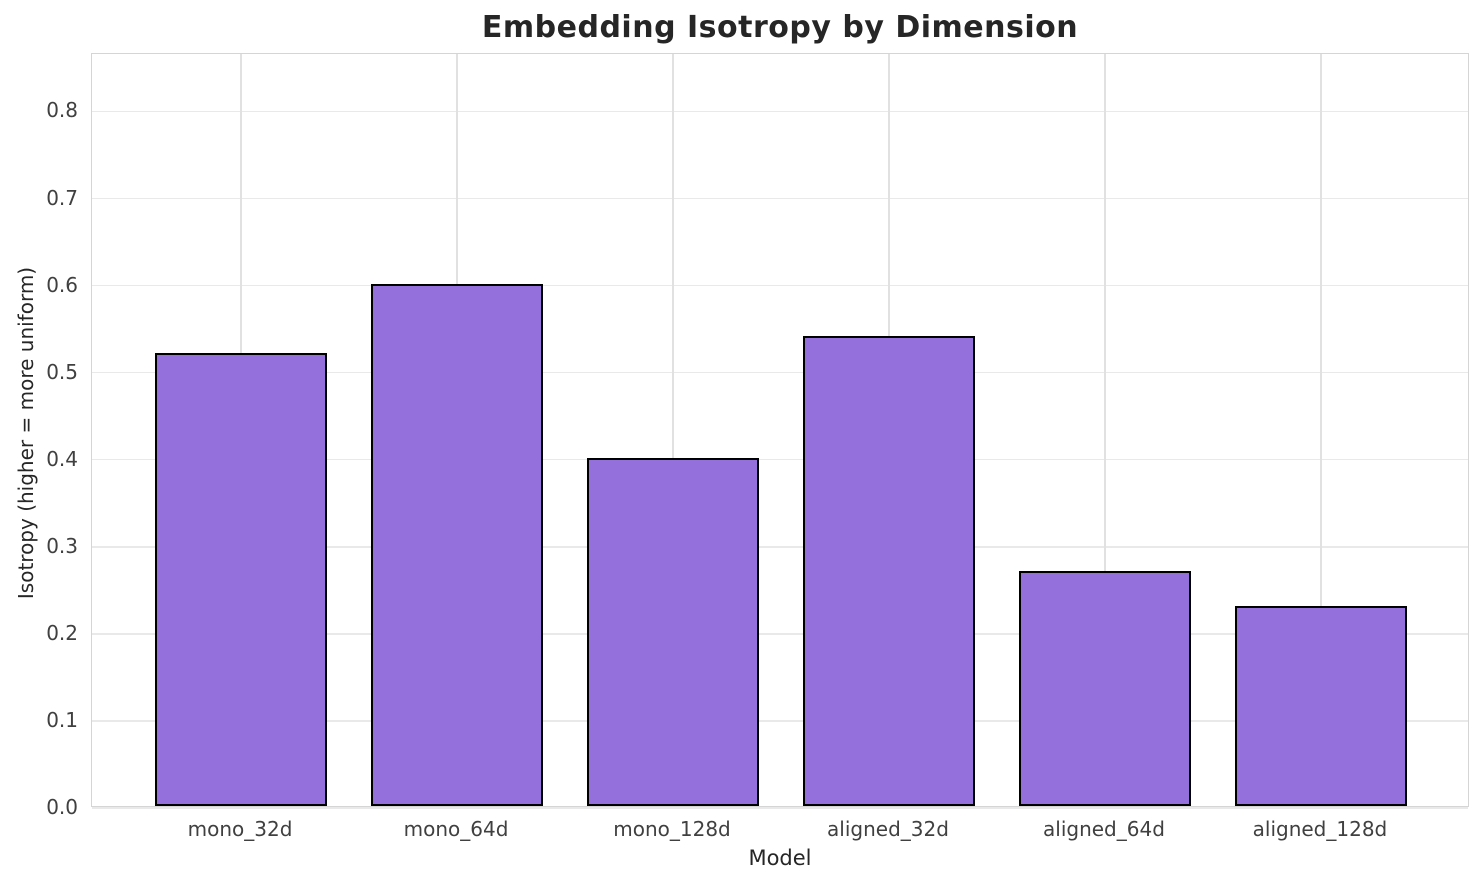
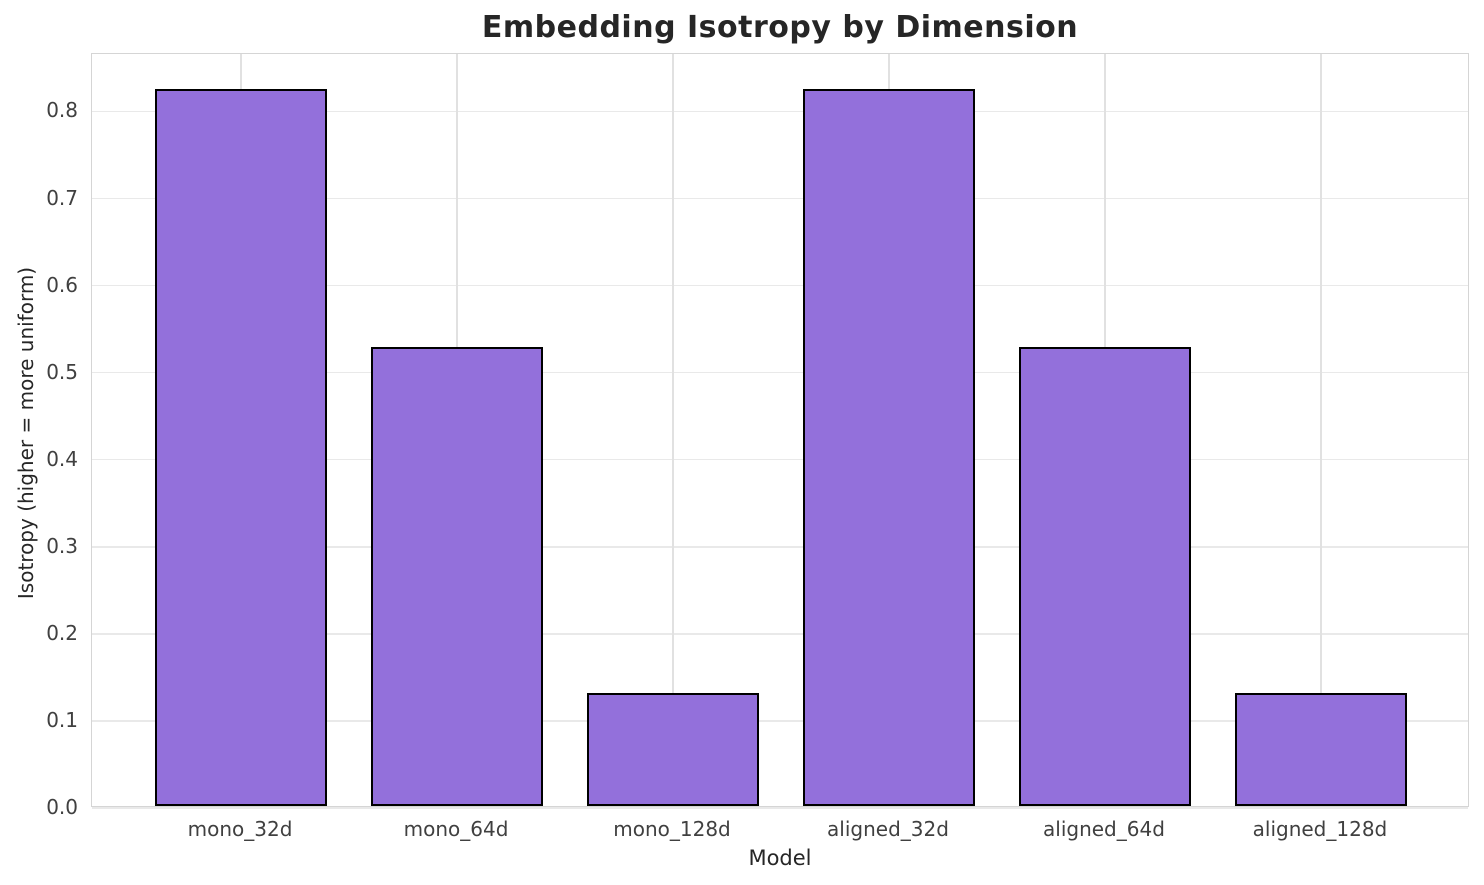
mono_32d: 0.52 -> 0.82
mono_64d: 0.60 -> 0.53
mono_128d: 0.40 -> 0.13
aligned_32d: 0.54 -> 0.82
aligned_64d: 0.27 -> 0.53
aligned_128d: 0.23 -> 0.13
